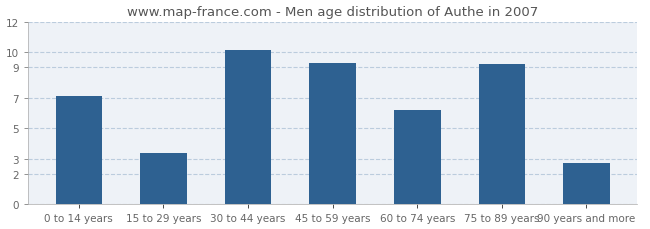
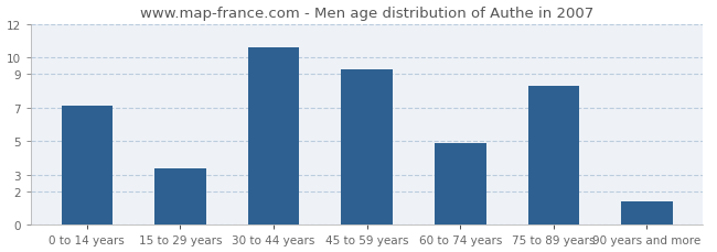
30 to 44 years: 10.1 -> 10.6
60 to 74 years: 6.2 -> 4.9
75 to 89 years: 9.2 -> 8.3
90 years and more: 2.7 -> 1.4
